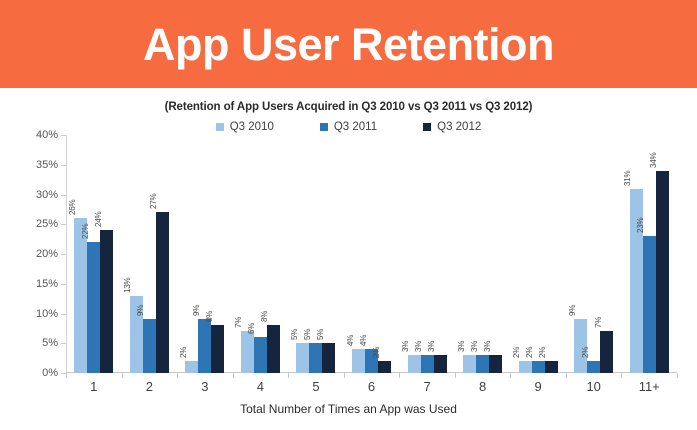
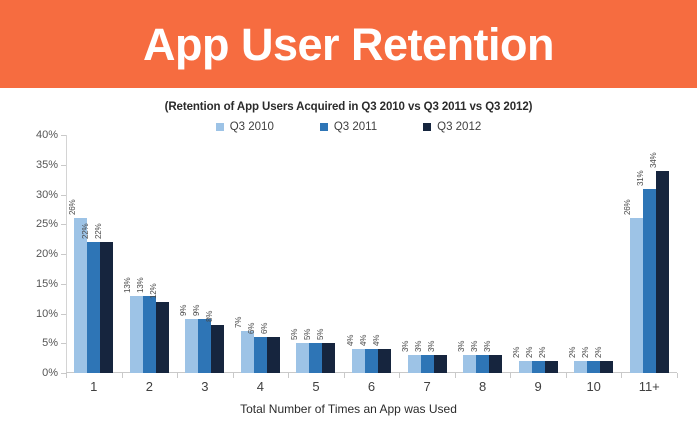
Q3 2012/1: 24% -> 22%
Q3 2011/2: 9% -> 13%
Q3 2012/2: 27% -> 12%
Q3 2010/3: 2% -> 9%
Q3 2012/4: 8% -> 6%
Q3 2012/6: 2% -> 4%
Q3 2010/10: 9% -> 2%
Q3 2012/10: 7% -> 2%
Q3 2010/11+: 31% -> 26%
Q3 2011/11+: 23% -> 31%
